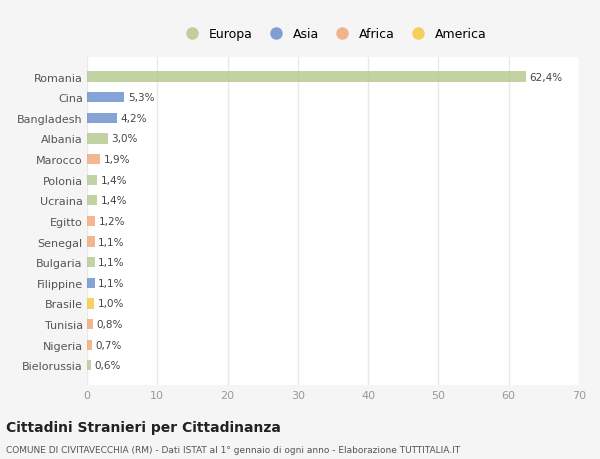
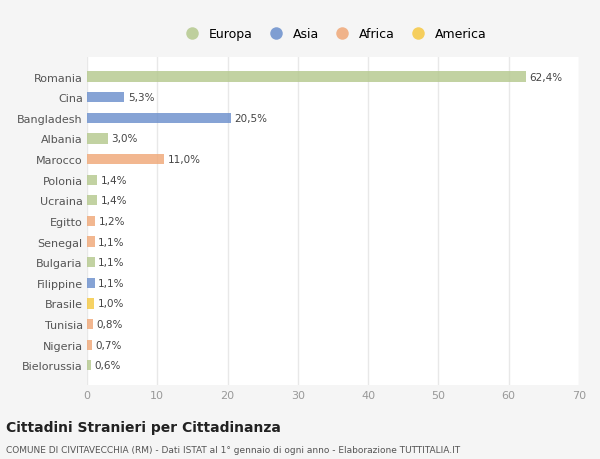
Bangladesh: 4,2% -> 20,5%
Marocco: 1,9% -> 11,0%
